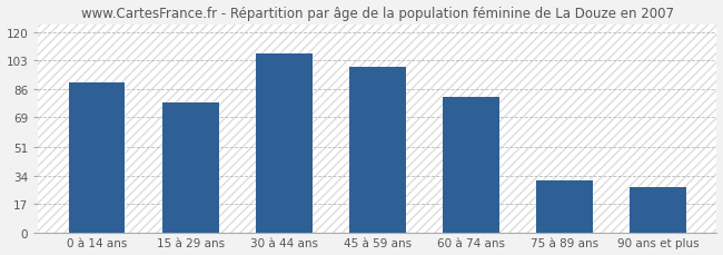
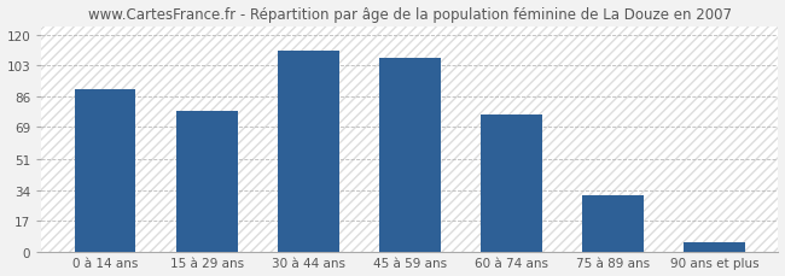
30 à 44 ans: 107 -> 111
45 à 59 ans: 99 -> 107
60 à 74 ans: 81 -> 76
90 ans et plus: 27 -> 5
